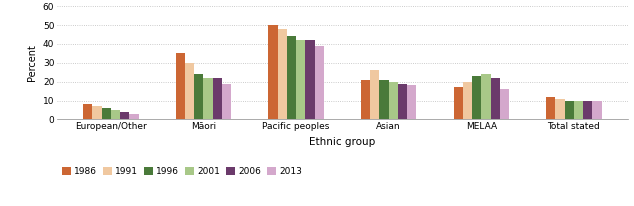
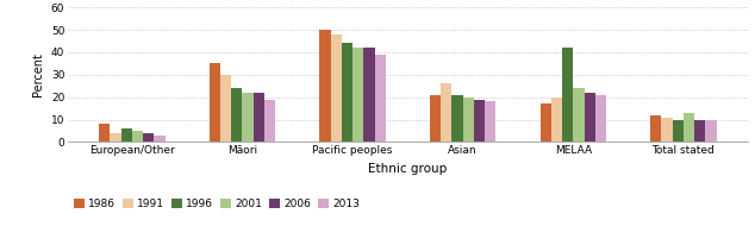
1991/European/Other: 7 -> 4
1996/MELAA: 23 -> 42
2013/MELAA: 16 -> 21
2001/Total stated: 10 -> 13
